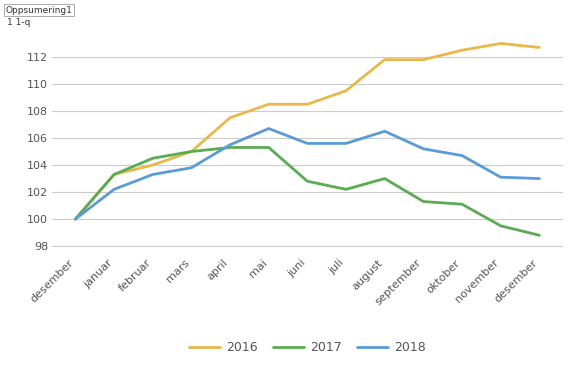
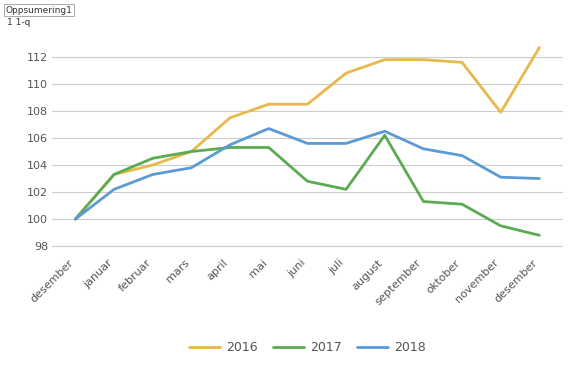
2016/juli: 109.5 -> 110.8
2017/august: 103.0 -> 106.2
2016/oktober: 112.5 -> 111.6
2016/november: 113.0 -> 107.9
